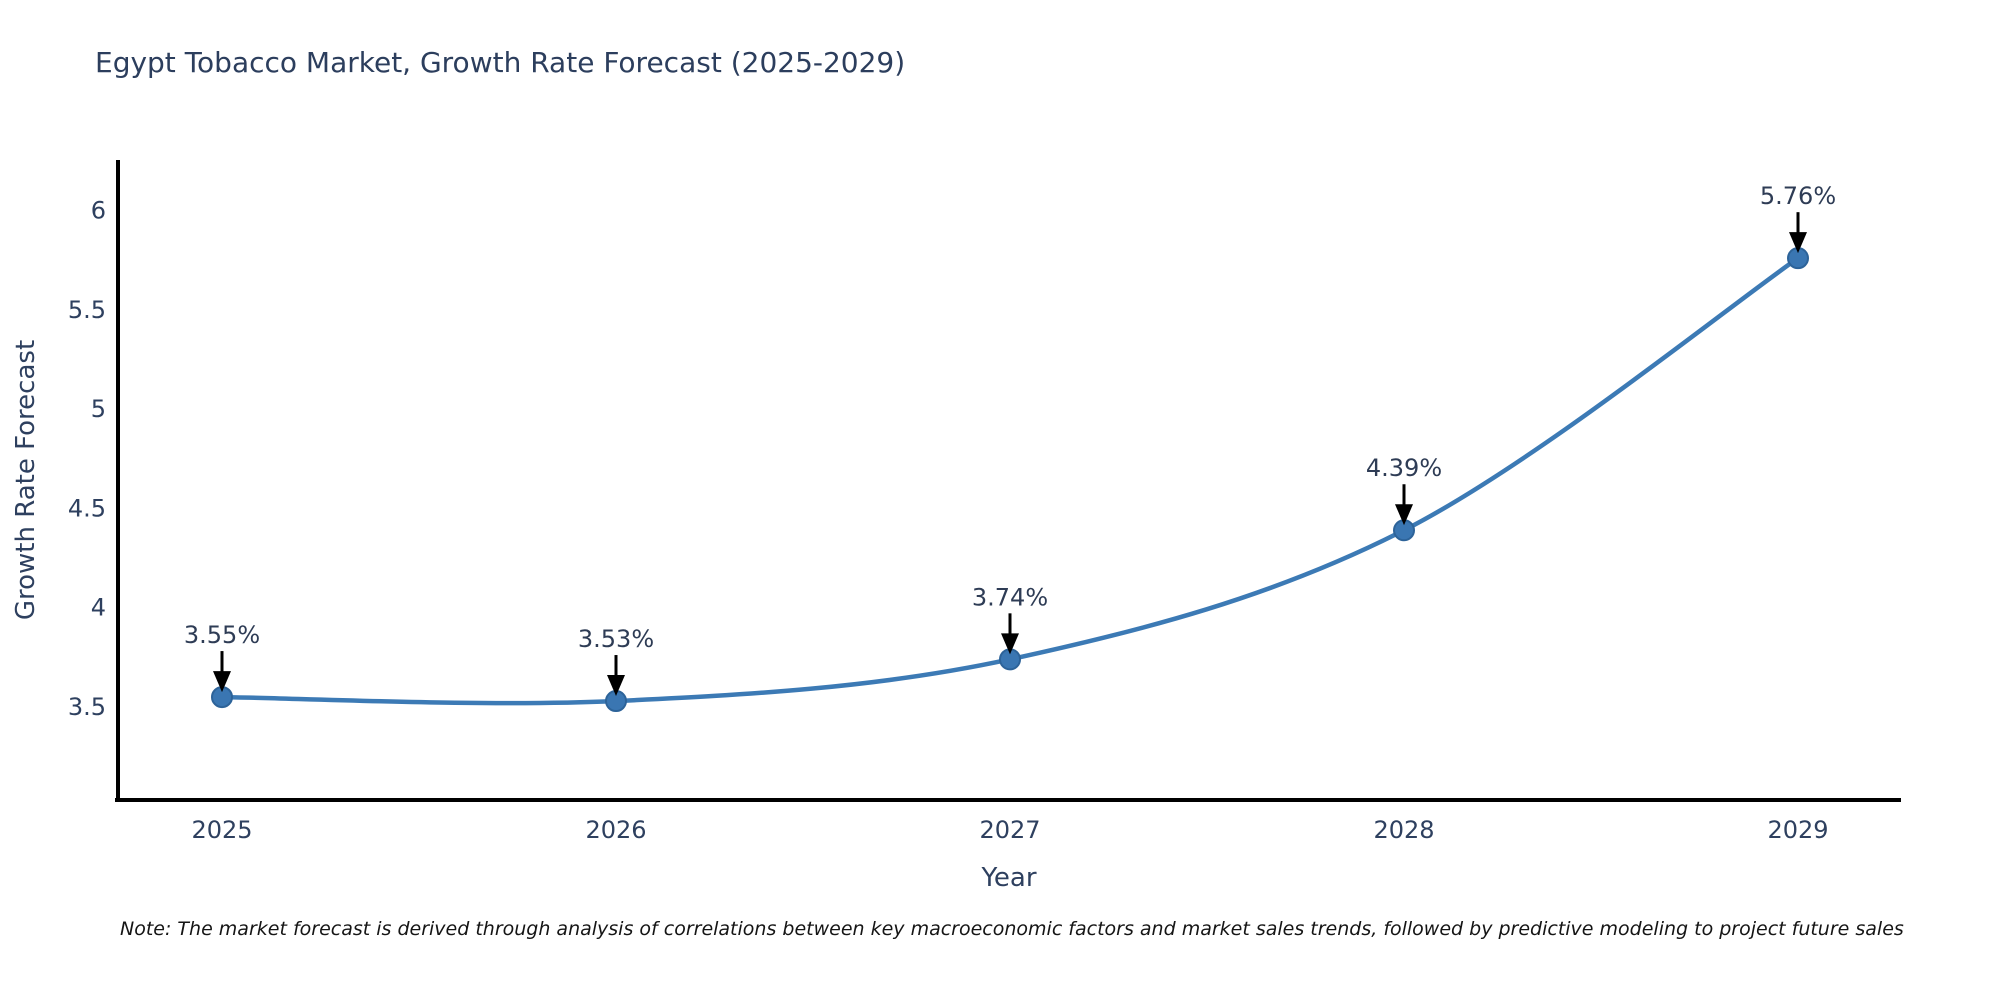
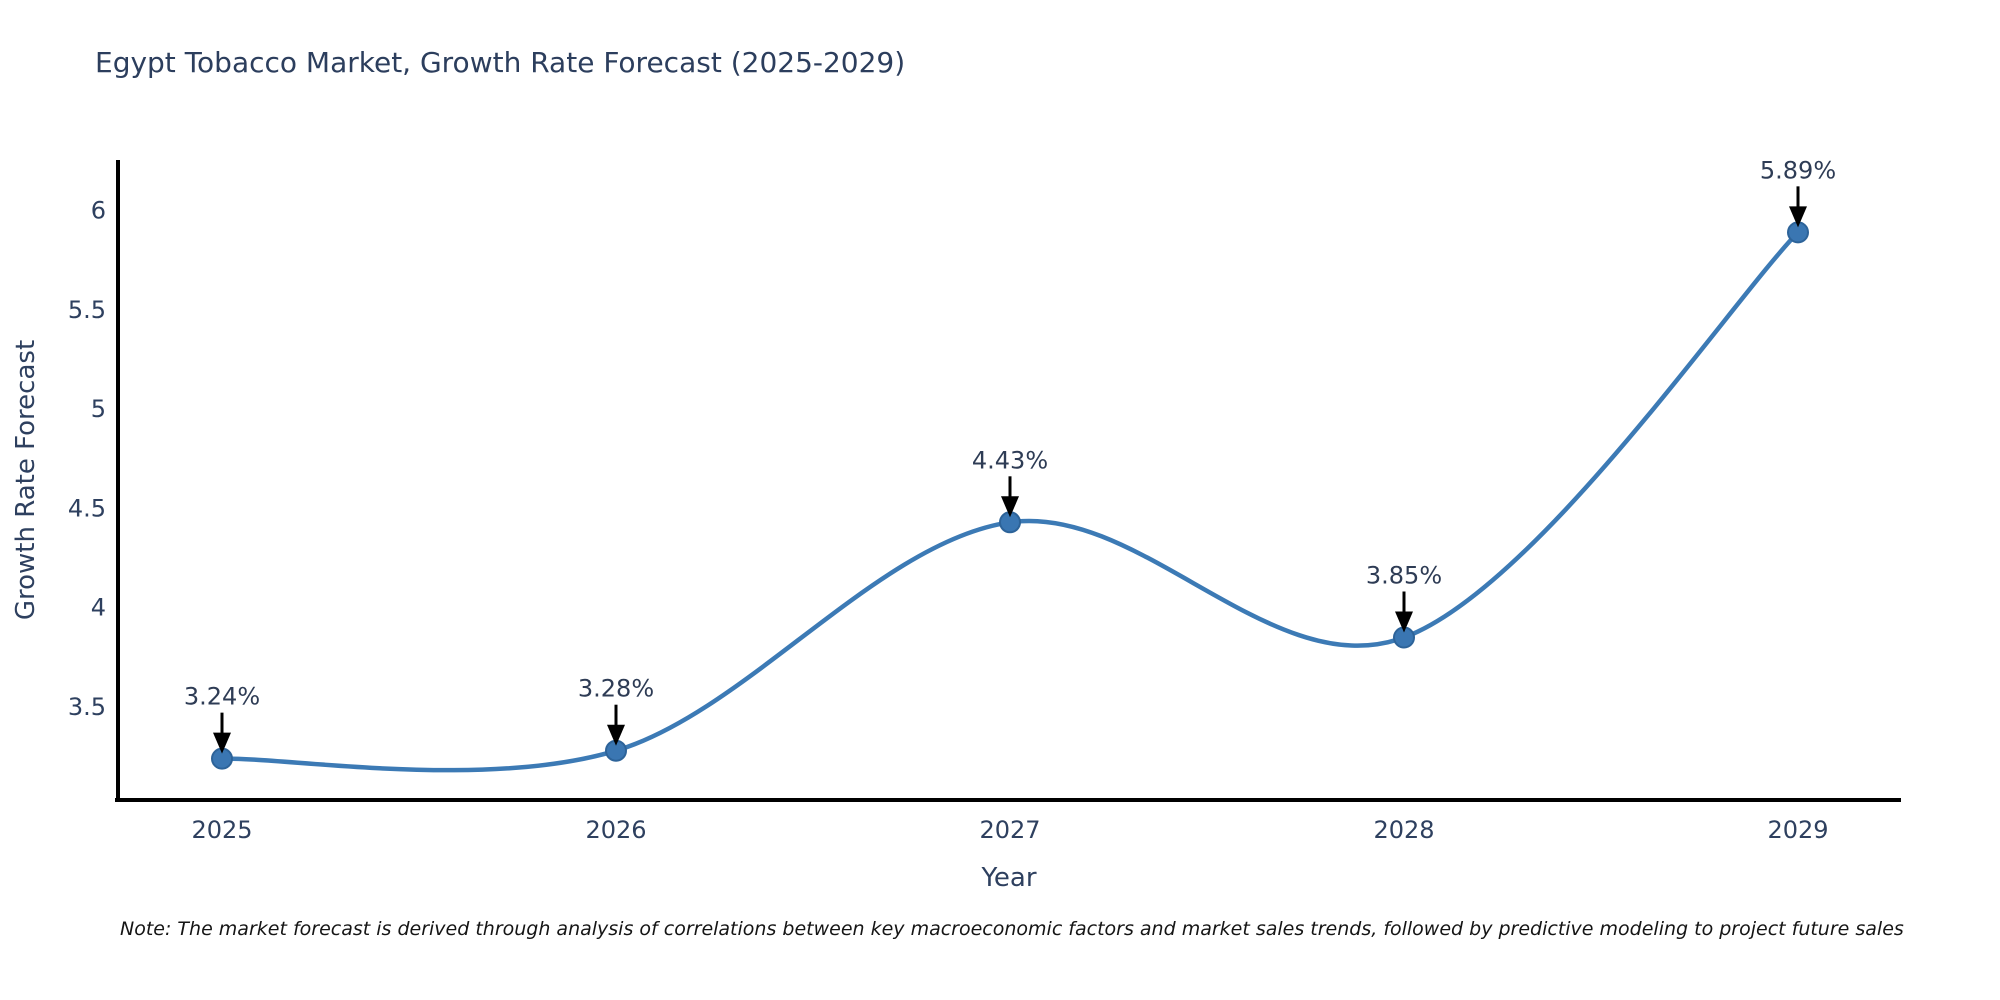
2025: 3.55% -> 3.24%
2026: 3.53% -> 3.28%
2027: 3.74% -> 4.43%
2028: 4.39% -> 3.85%
2029: 5.76% -> 5.89%
